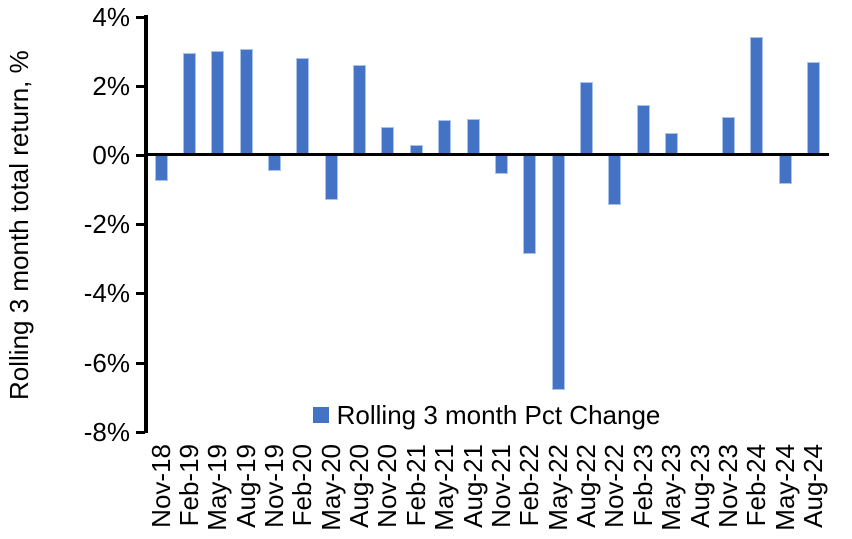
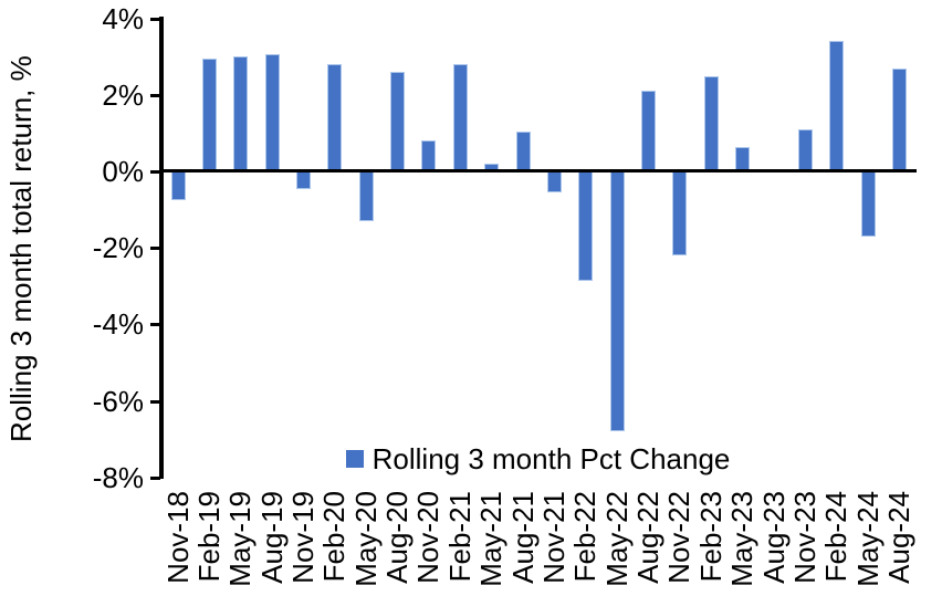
Feb-21: 0.3% -> 2.8%
May-21: 1.0% -> 0.2%
Nov-22: -1.4% -> -2.2%
Feb-23: 1.4% -> 2.5%
May-24: -0.8% -> -1.7%
